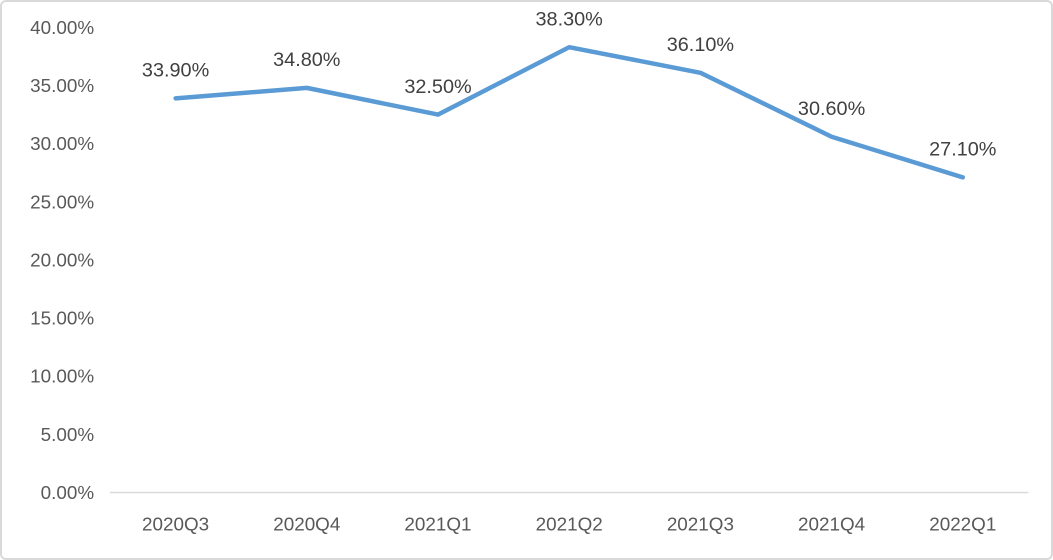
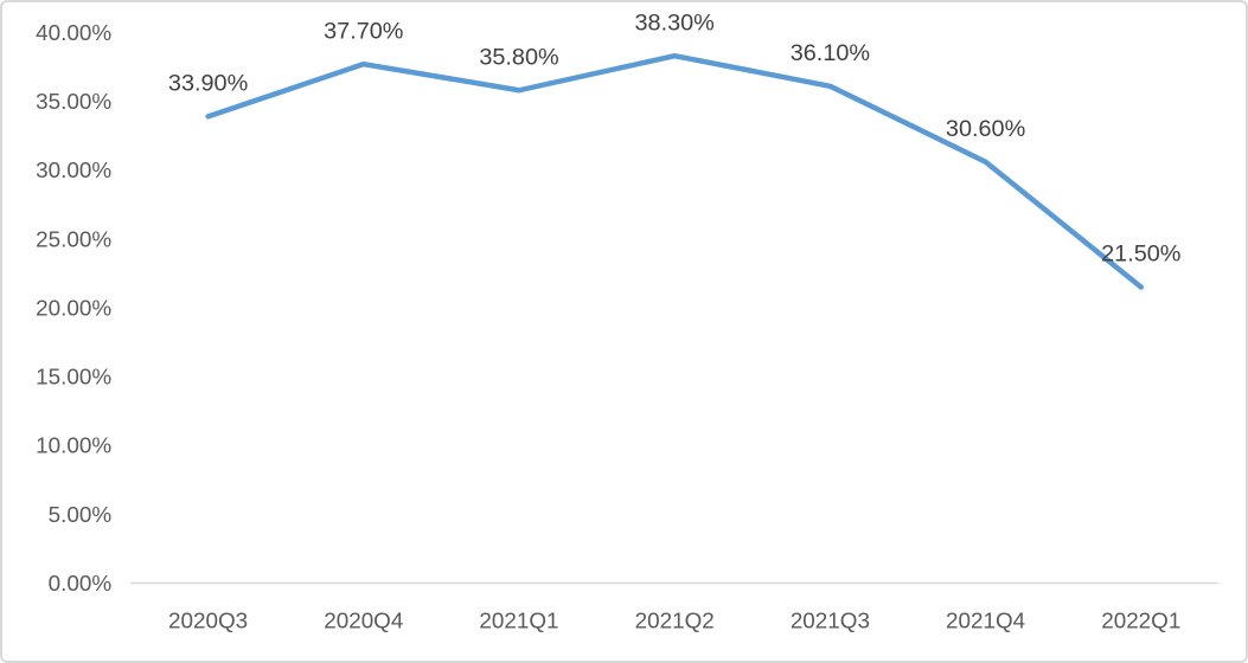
2020Q4: 34.80% -> 37.70%
2021Q1: 32.50% -> 35.80%
2022Q1: 27.10% -> 21.50%
